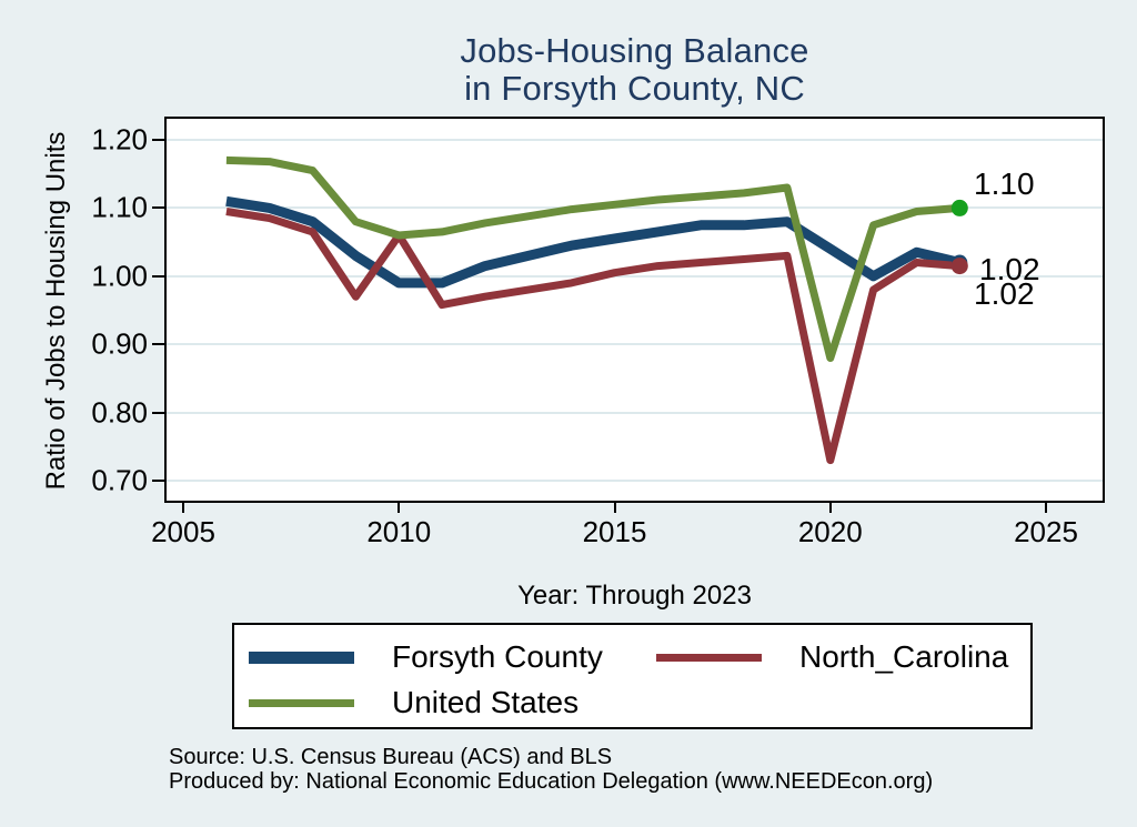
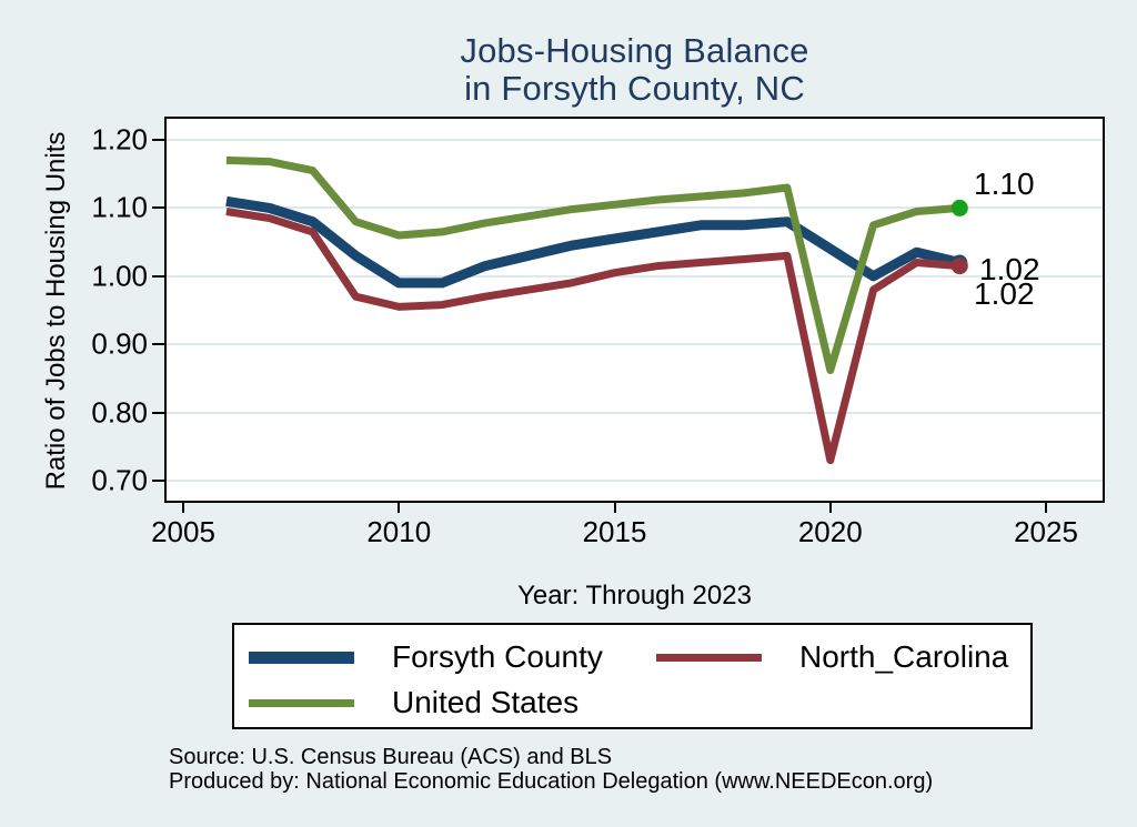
North_Carolina/2010: 1.06 -> 0.95
United States/2020: 0.88 -> 0.86
